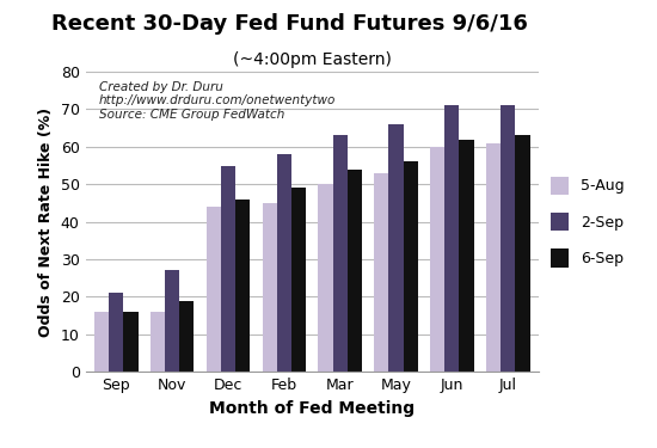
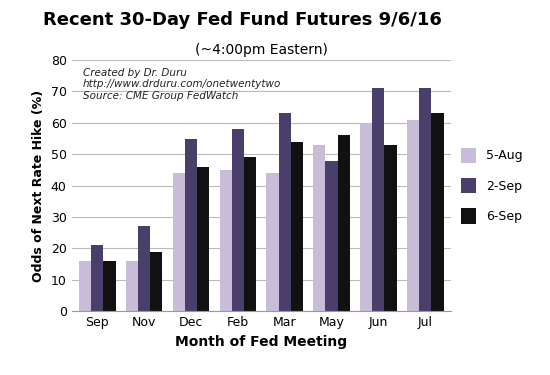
5-Aug/Mar: 50 -> 44
2-Sep/May: 66 -> 48
6-Sep/Jun: 62 -> 53
